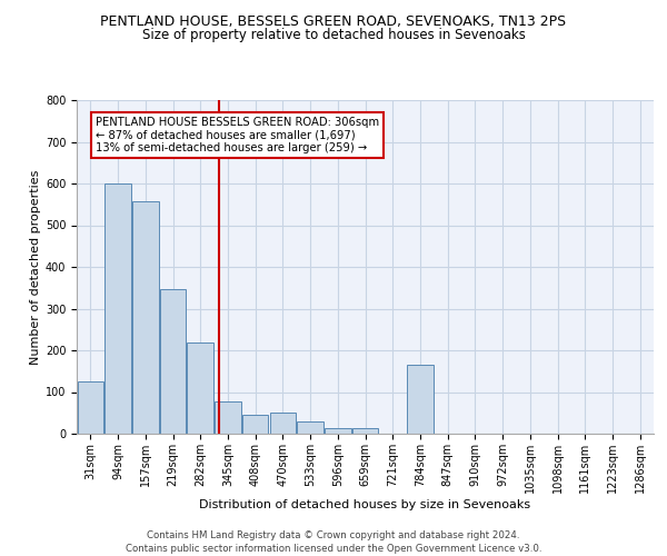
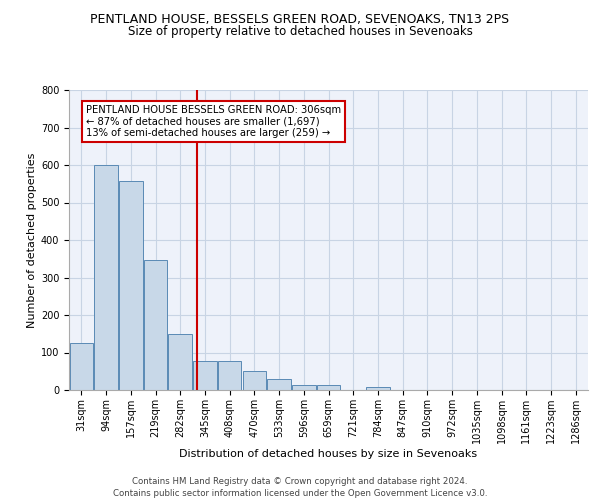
282sqm: 220 -> 150
408sqm: 45 -> 77
784sqm: 165 -> 7
